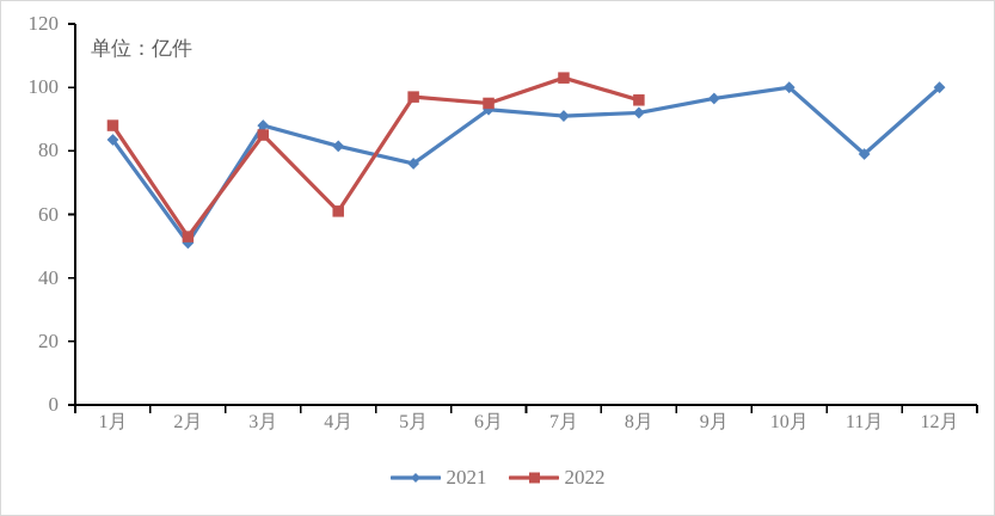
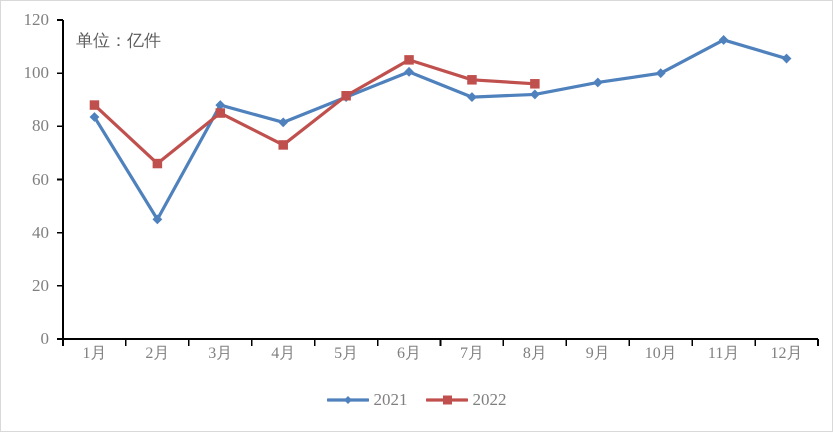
2021/2月: 51 -> 45
2022/2月: 53 -> 66
2022/4月: 61 -> 73
2021/5月: 76 -> 91
2022/5月: 97 -> 92
2021/6月: 93 -> 100
2022/6月: 95 -> 105
2022/7月: 103 -> 98
2021/11月: 79 -> 112
2021/12月: 100 -> 106
